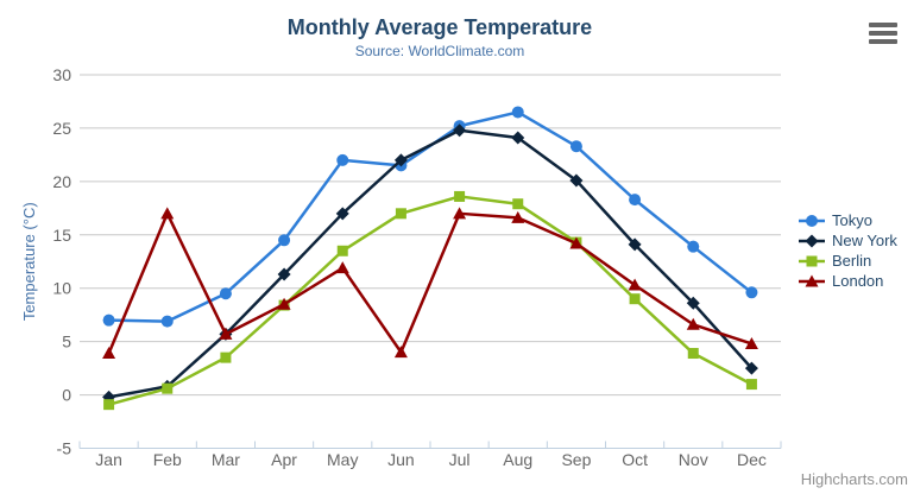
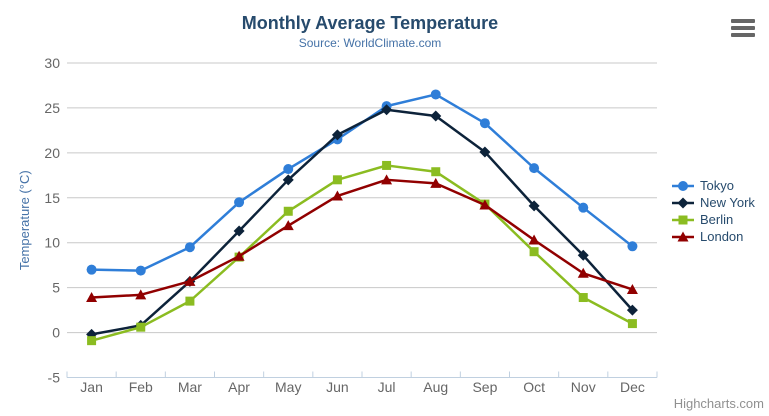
London/Feb: 17 -> 4
Tokyo/May: 22 -> 18
London/Jun: 4 -> 15
